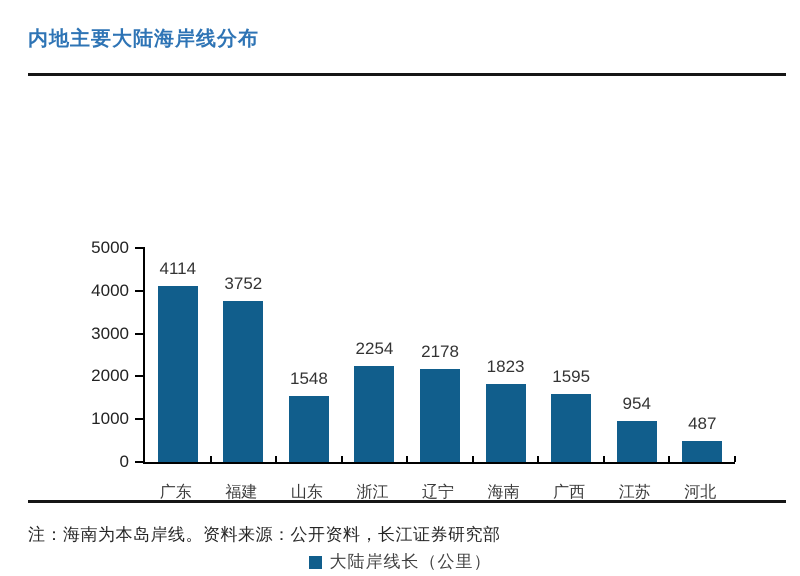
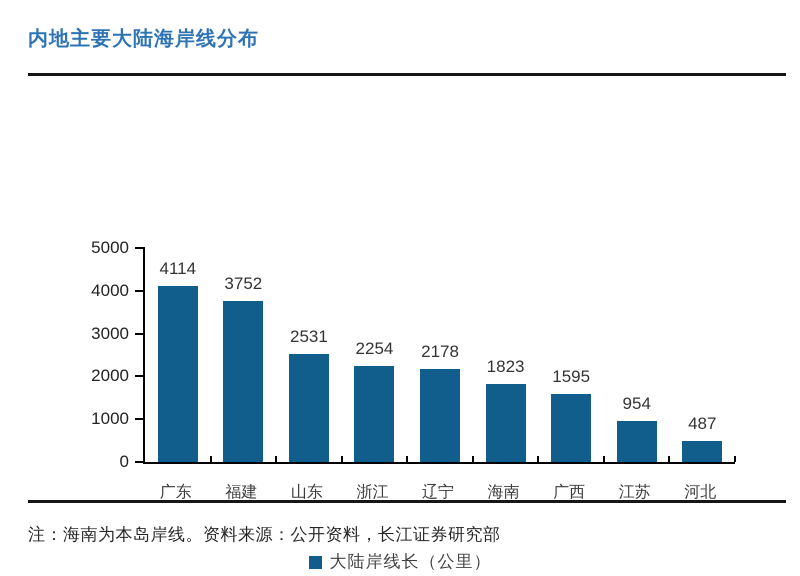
山东: 1548 -> 2531
